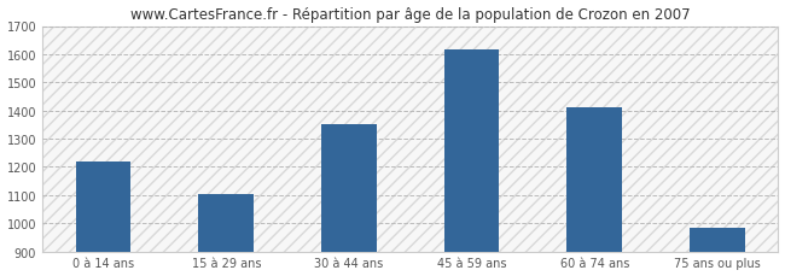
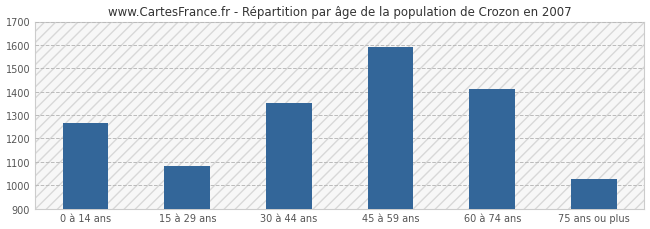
0 à 14 ans: 1220 -> 1265
15 à 29 ans: 1105 -> 1080
45 à 59 ans: 1615 -> 1590
75 ans ou plus: 985 -> 1025
